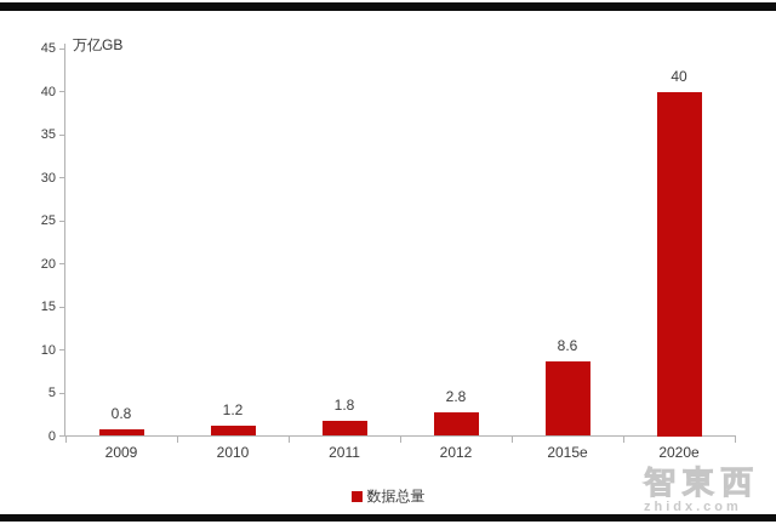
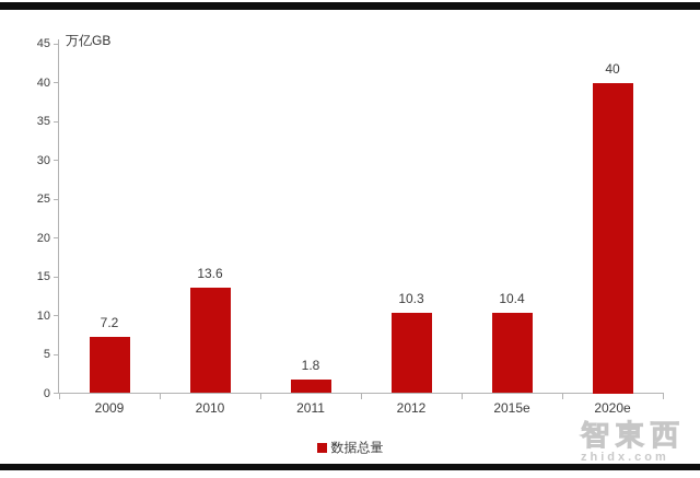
2009: 0.8 -> 7.2
2010: 1.2 -> 13.6
2012: 2.8 -> 10.3
2015e: 8.6 -> 10.4
